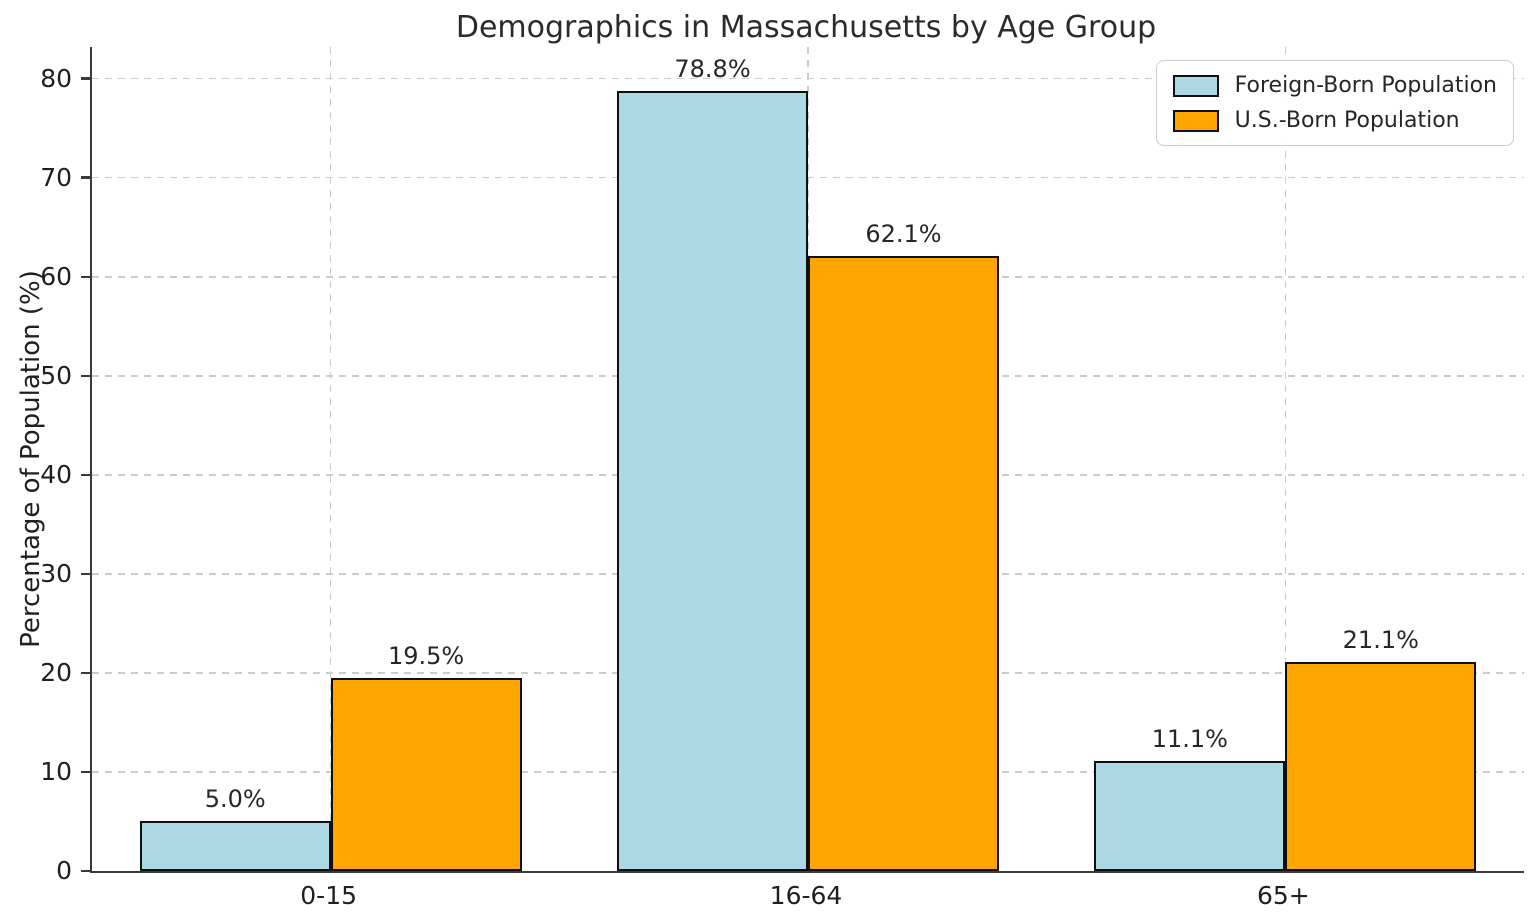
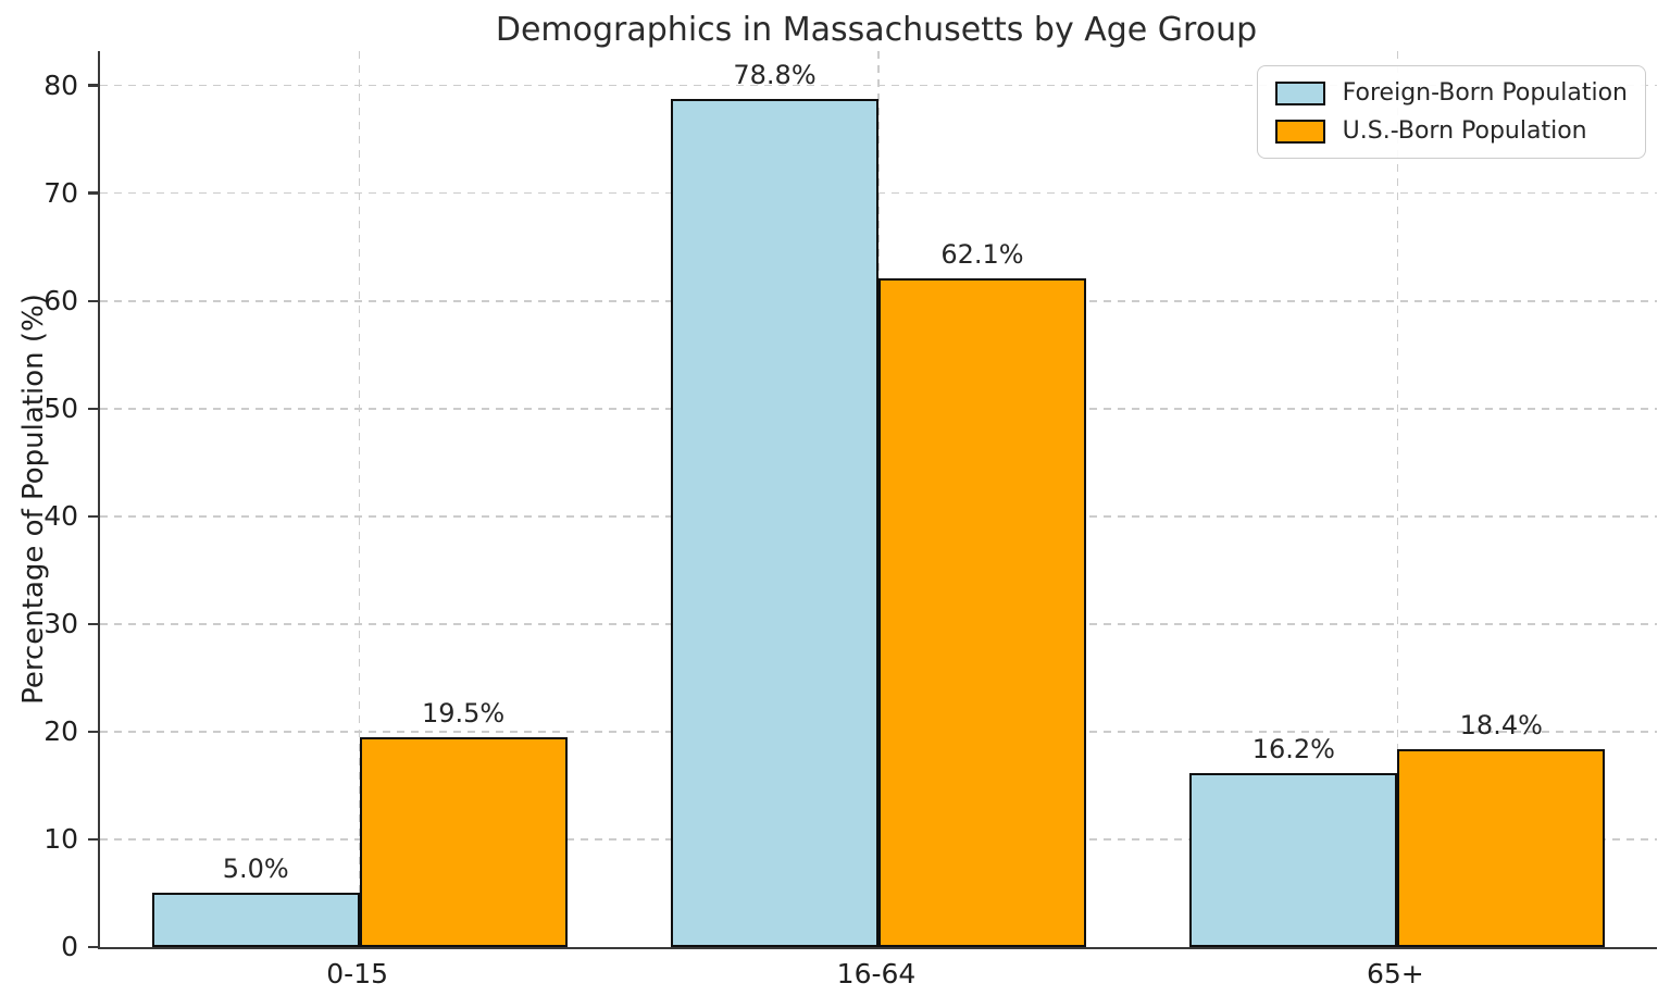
Foreign-Born Population/65+: 11.1% -> 16.2%
U.S.-Born Population/65+: 21.1% -> 18.4%
